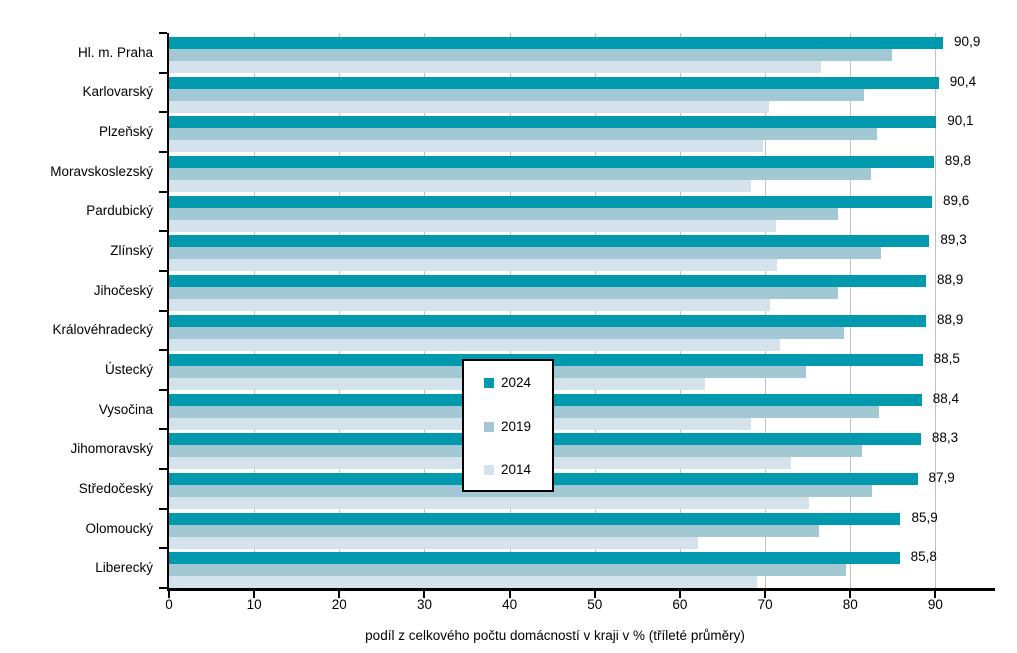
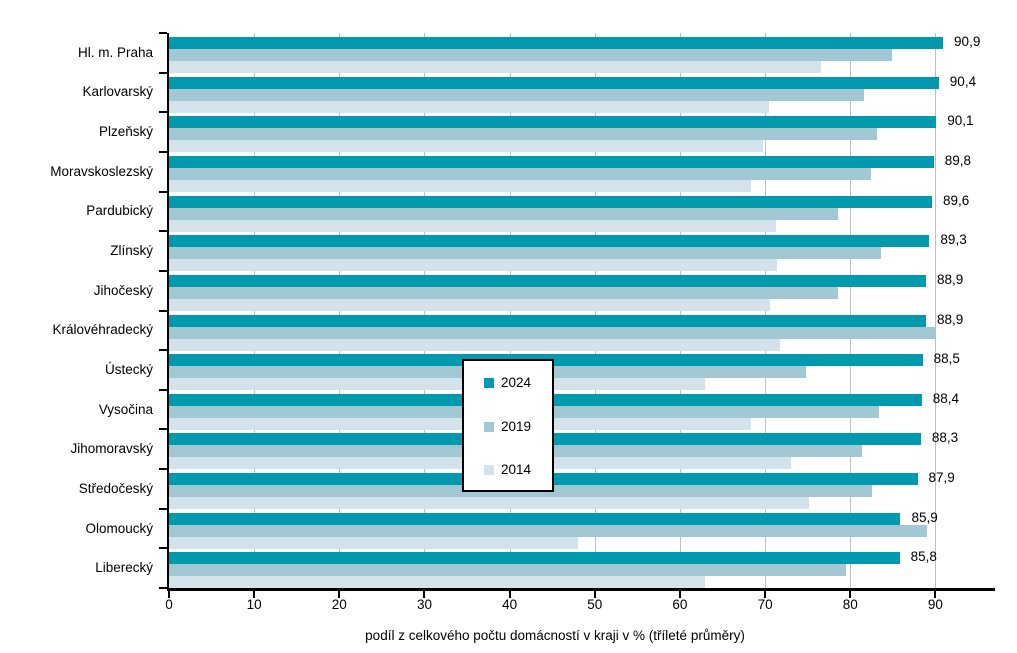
2019/Královéhradecký: 79 -> 90
2019/Olomoucký: 76 -> 89
2014/Olomoucký: 62 -> 48
2014/Liberecký: 69 -> 63
